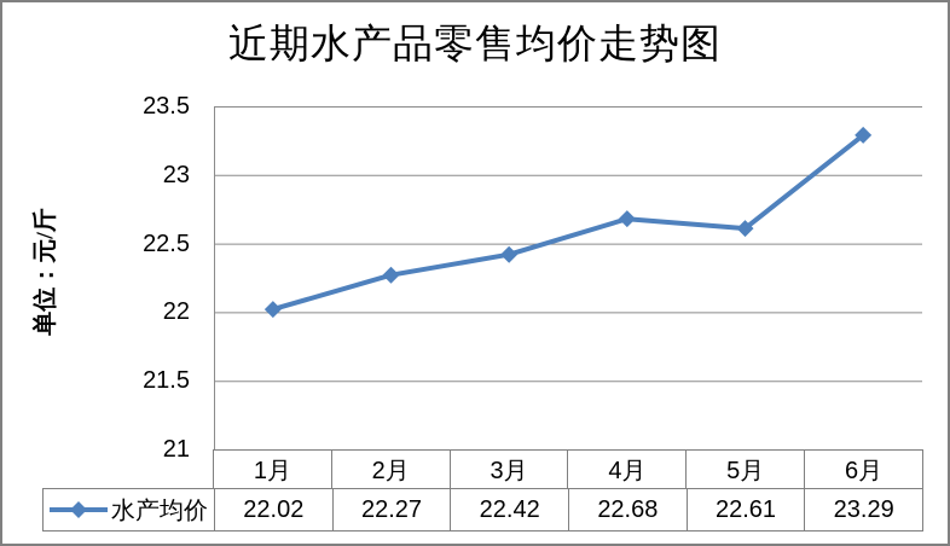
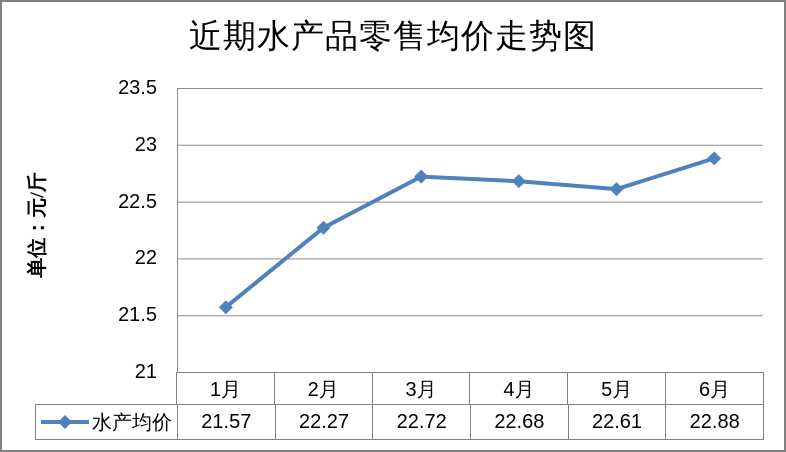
1月: 22.02 -> 21.57
3月: 22.42 -> 22.72
6月: 23.29 -> 22.88
